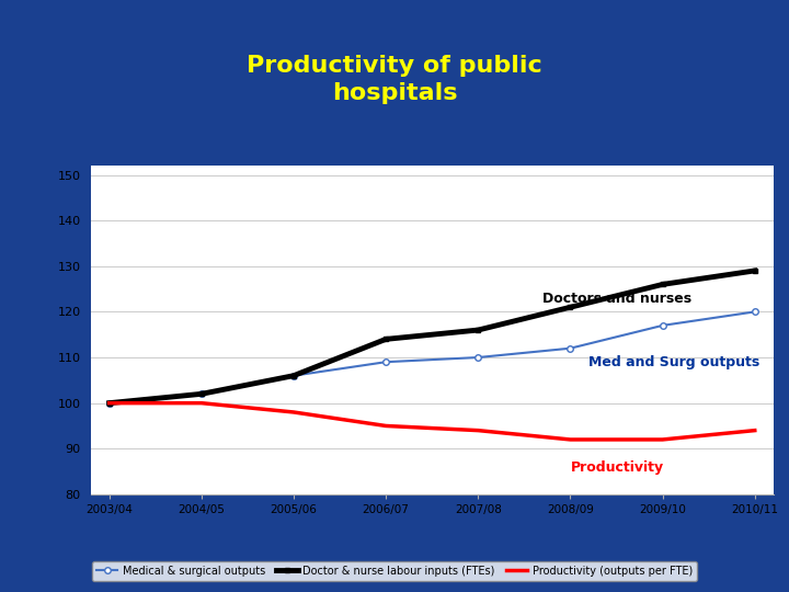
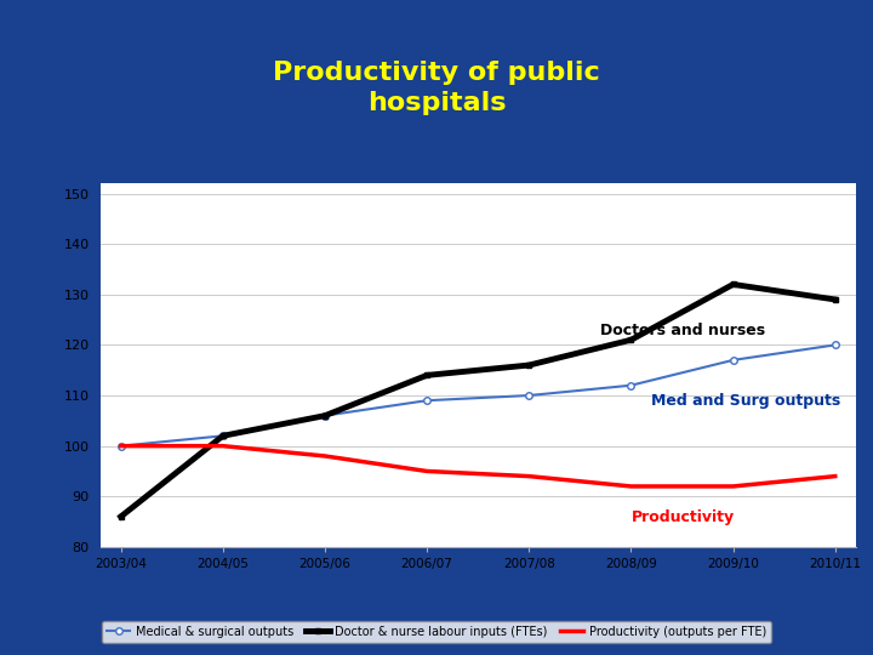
Doctor & nurse labour inputs (FTEs)/2003/04: 100 -> 86
Doctor & nurse labour inputs (FTEs)/2009/10: 126 -> 132
